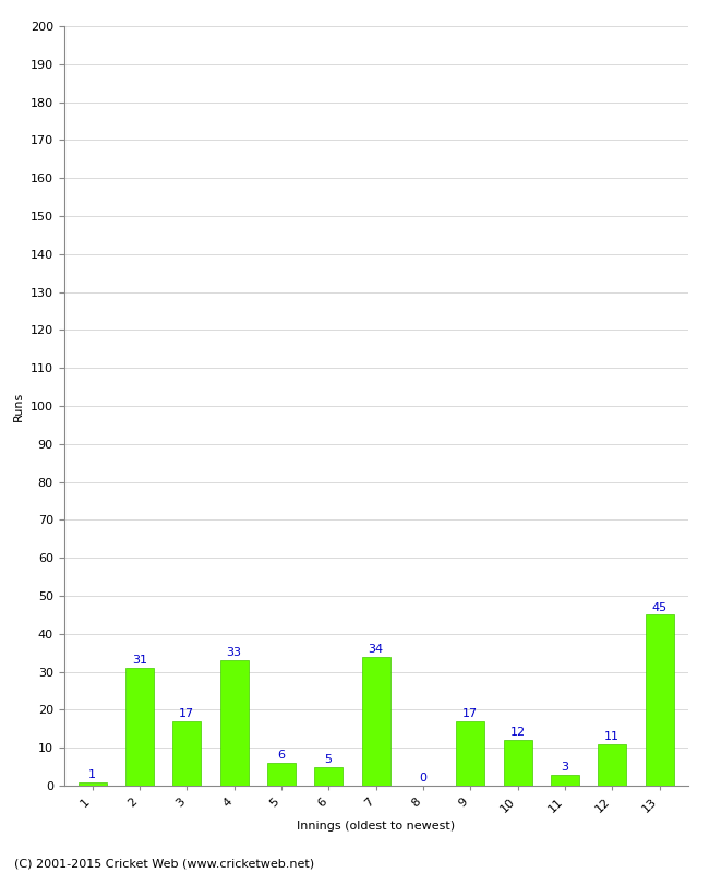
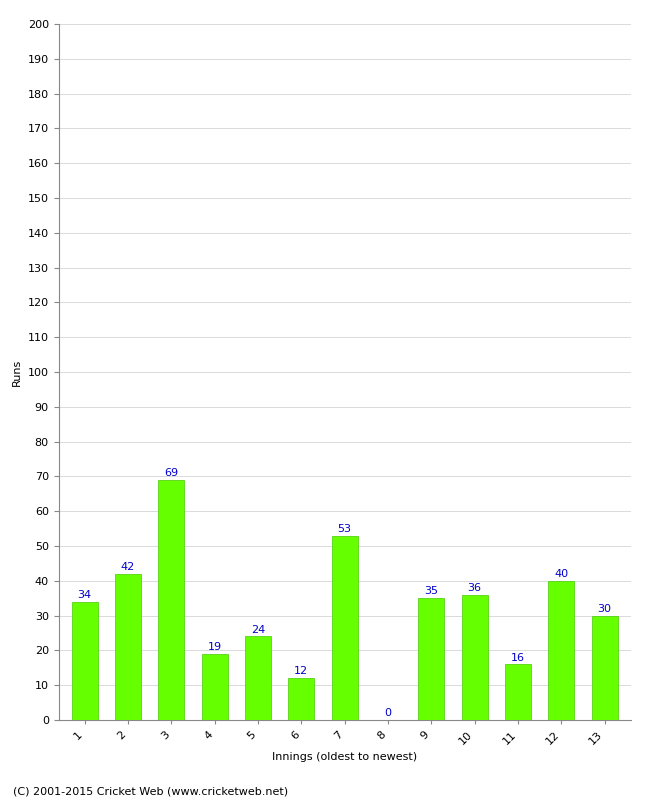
1: 1 -> 34
2: 31 -> 42
3: 17 -> 69
4: 33 -> 19
5: 6 -> 24
6: 5 -> 12
7: 34 -> 53
9: 17 -> 35
10: 12 -> 36
11: 3 -> 16
12: 11 -> 40
13: 45 -> 30
